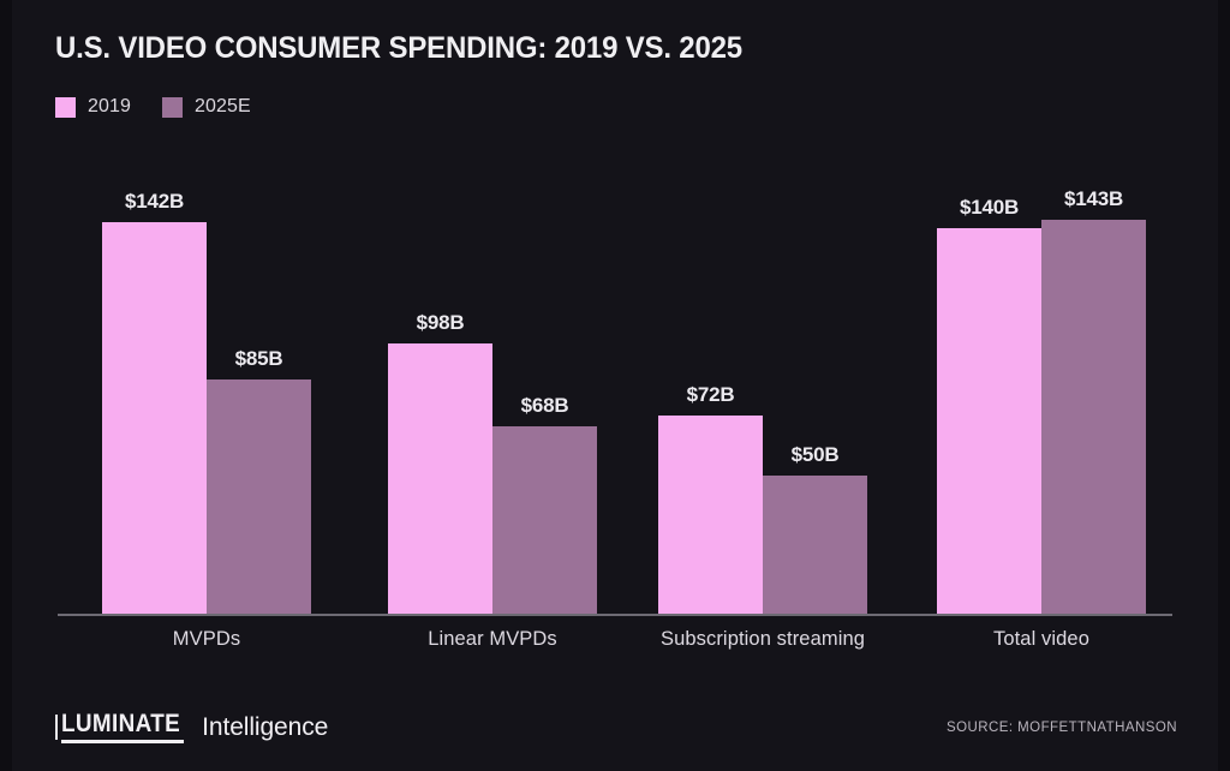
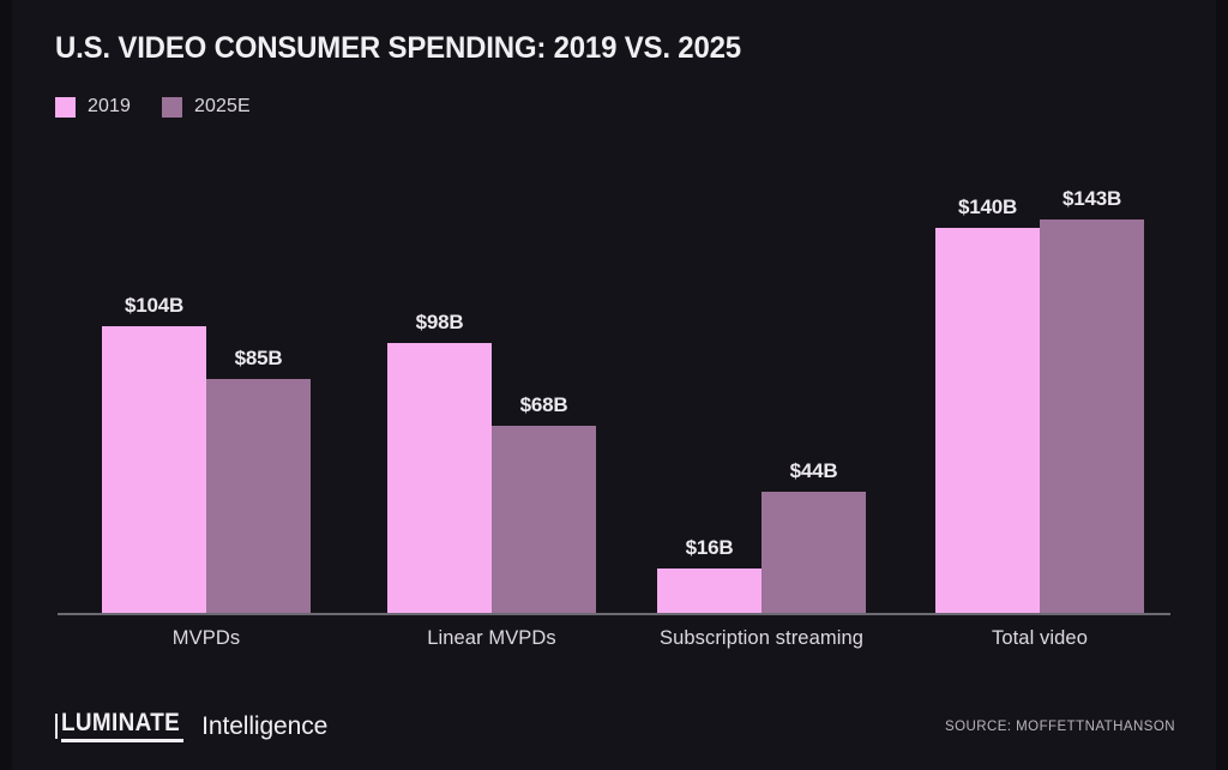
2019/MVPDs: $142B -> $104B
2019/Subscription streaming: $72B -> $16B
2025E/Subscription streaming: $50B -> $44B
